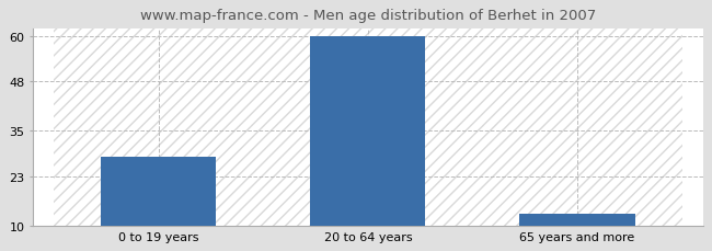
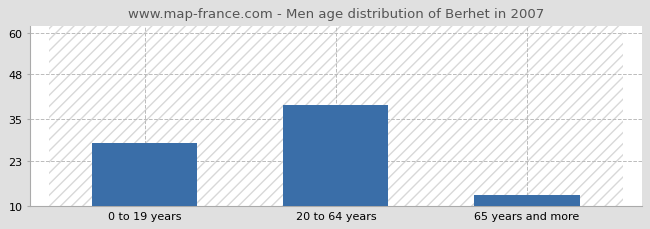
20 to 64 years: 60 -> 39
